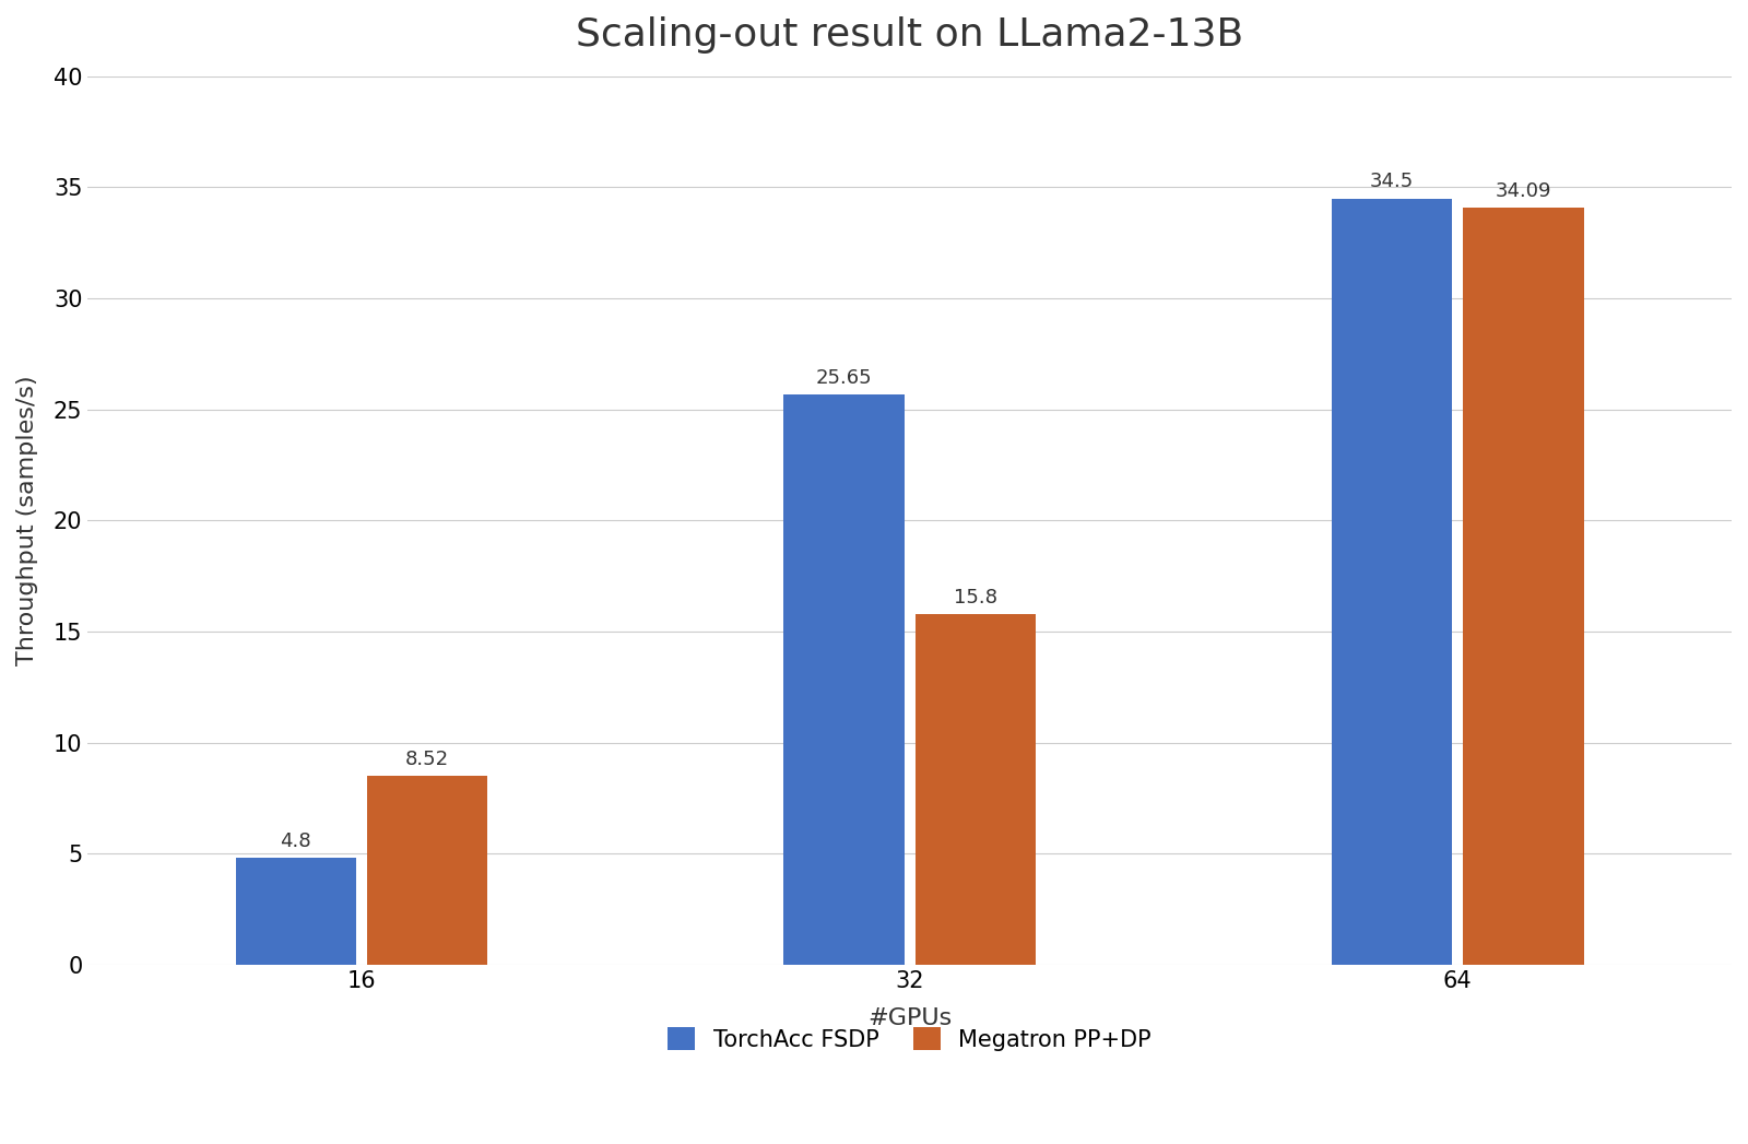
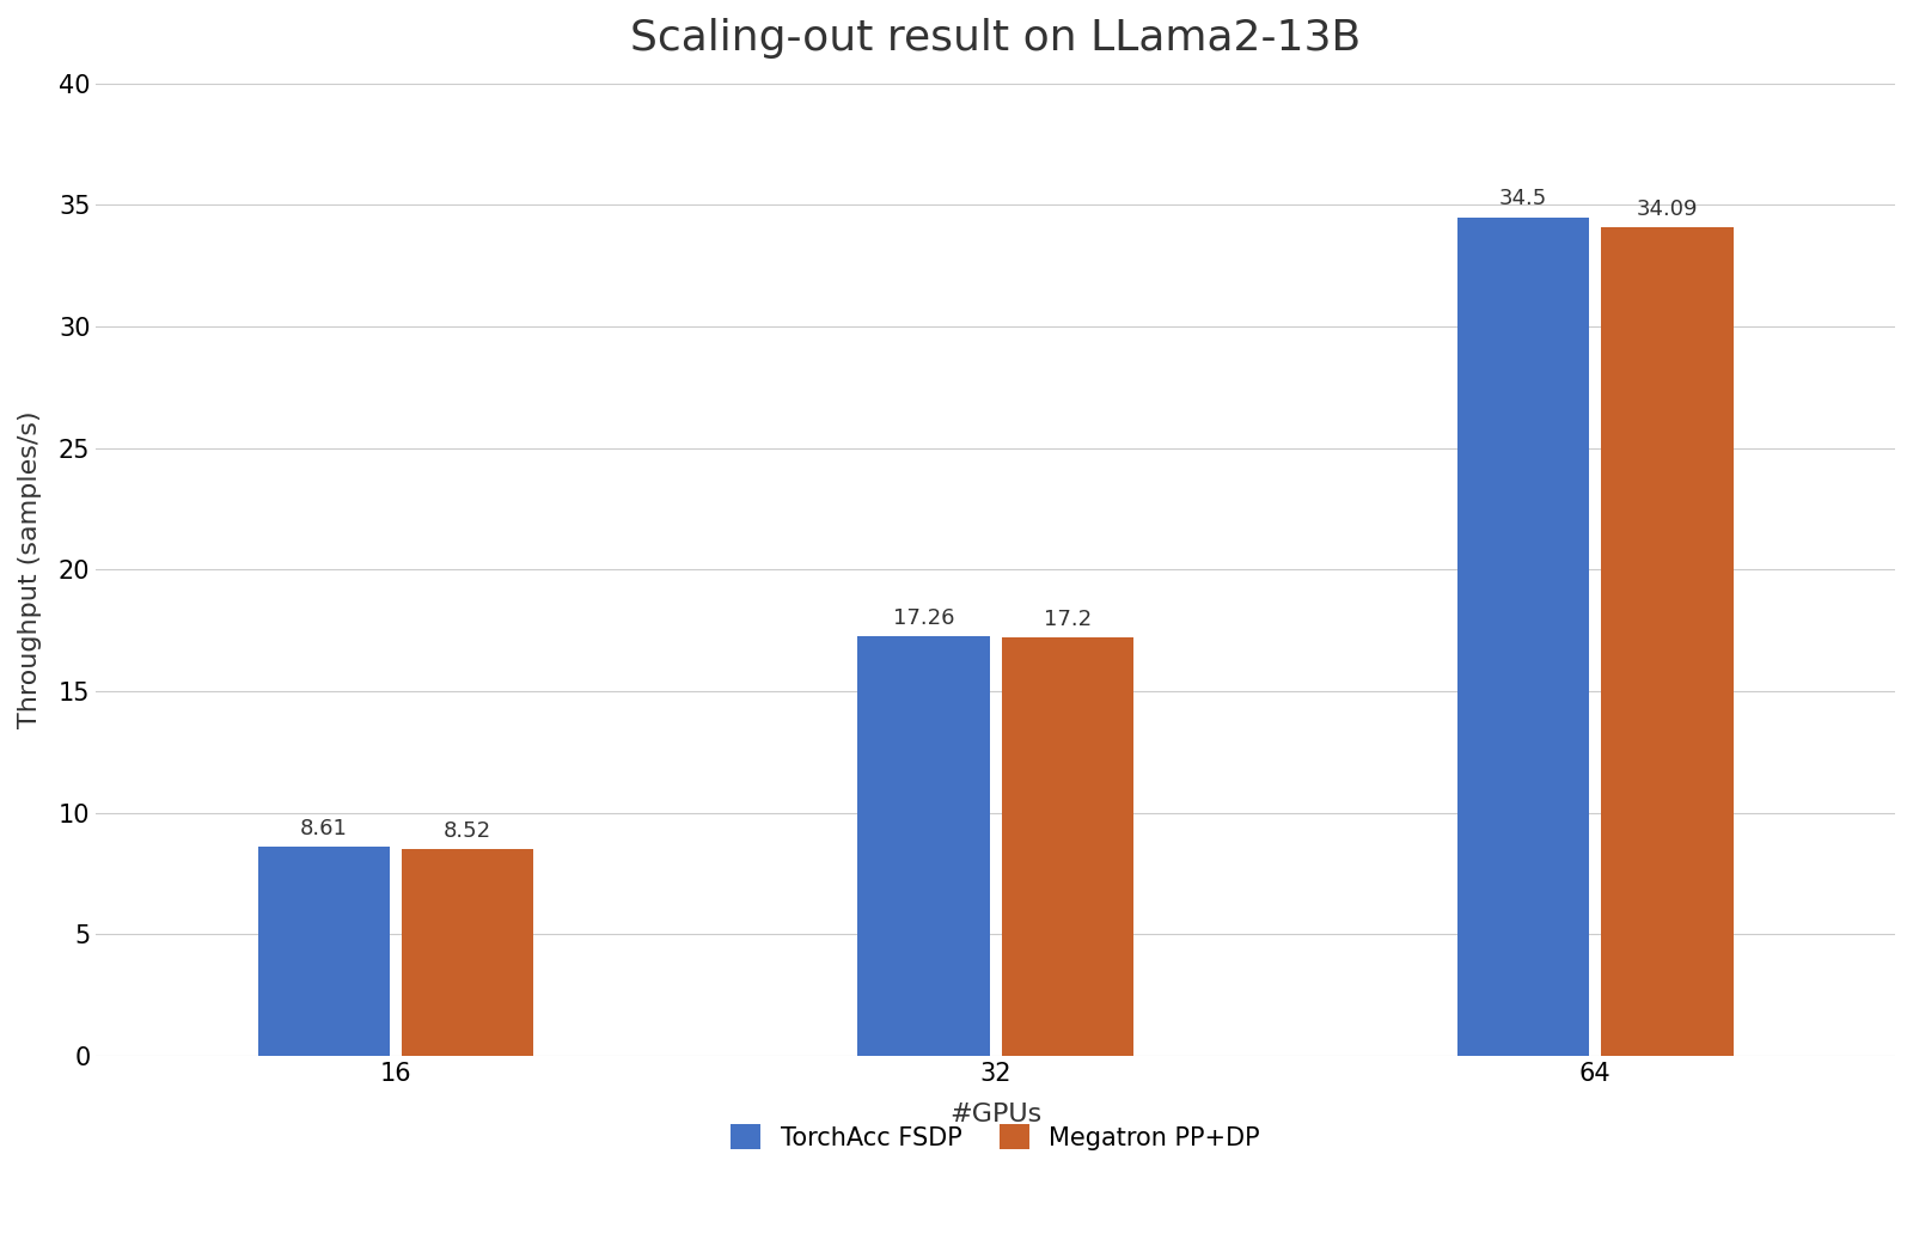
TorchAcc FSDP/16: 4.8 -> 8.61
TorchAcc FSDP/32: 25.65 -> 17.26
Megatron PP+DP/32: 15.8 -> 17.2
